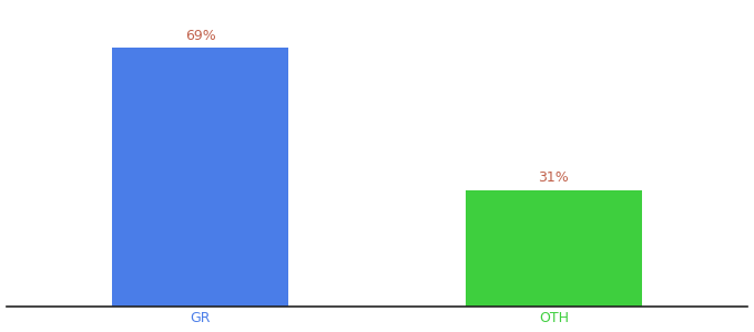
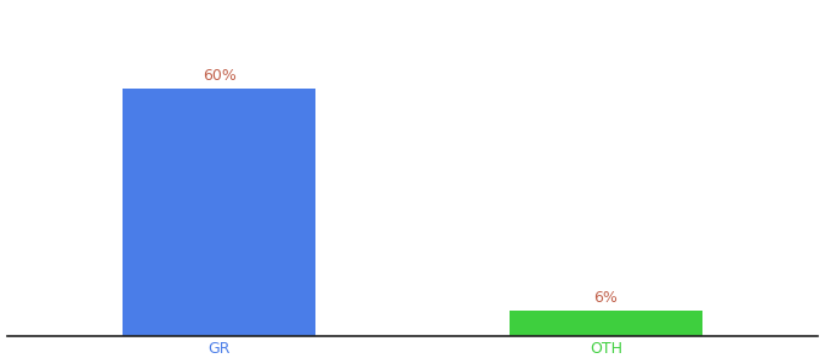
GR: 69% -> 60%
OTH: 31% -> 6%
